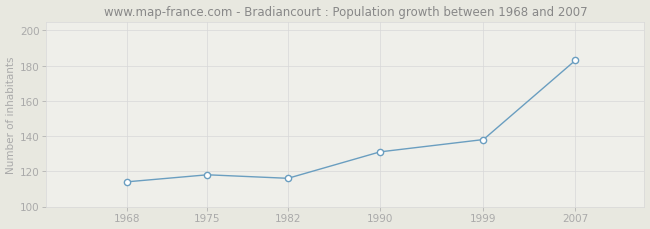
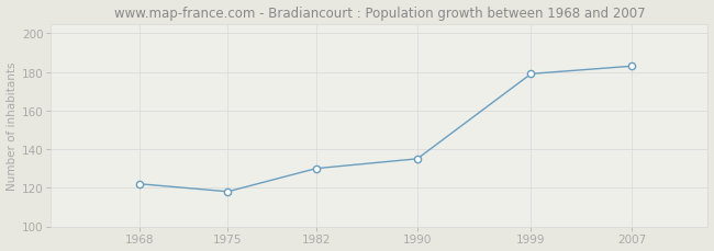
1968: 114 -> 122
1982: 116 -> 130
1990: 131 -> 135
1999: 138 -> 179
